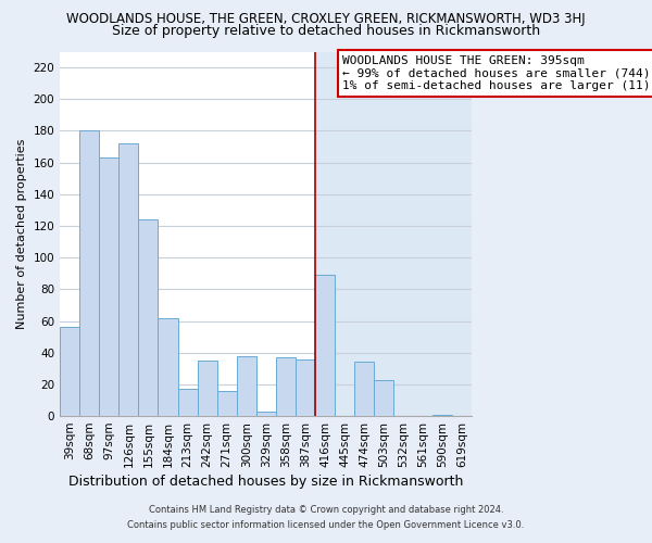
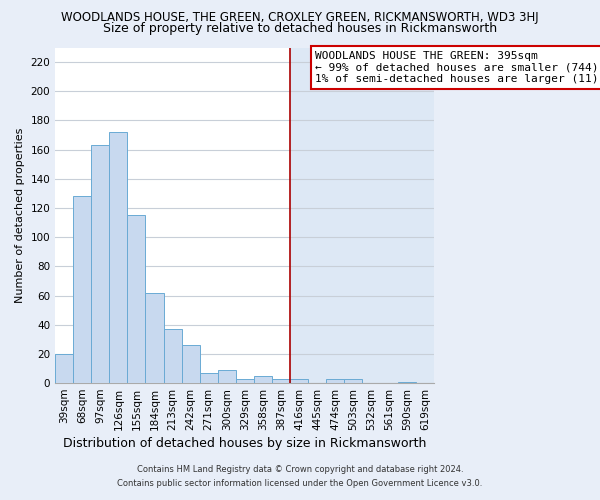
39sqm: 56 -> 20
68sqm: 180 -> 128
155sqm: 124 -> 115
213sqm: 17 -> 37
242sqm: 35 -> 26
271sqm: 16 -> 7
300sqm: 38 -> 9
358sqm: 37 -> 5
387sqm: 36 -> 3
416sqm: 89 -> 3
474sqm: 34 -> 3
503sqm: 23 -> 3
